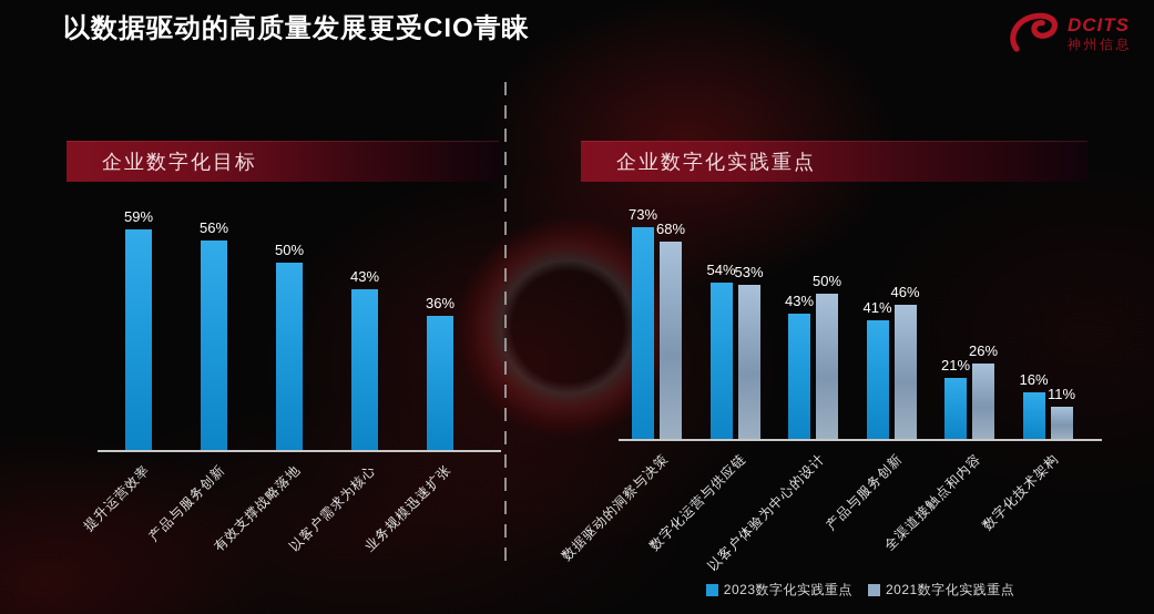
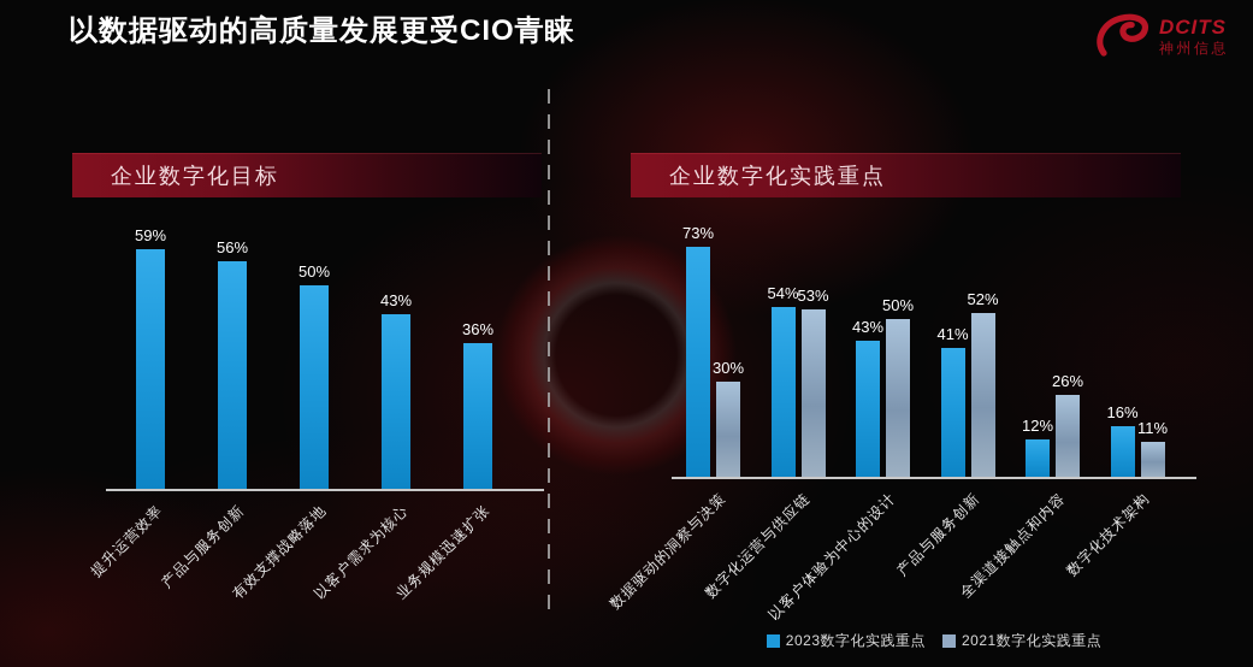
企业数字化实践重点/2021数字化实践重点/数据驱动的洞察与决策: 68% -> 30%
企业数字化实践重点/2021数字化实践重点/产品与服务创新: 46% -> 52%
企业数字化实践重点/2023数字化实践重点/全渠道接触点和内容: 21% -> 12%
